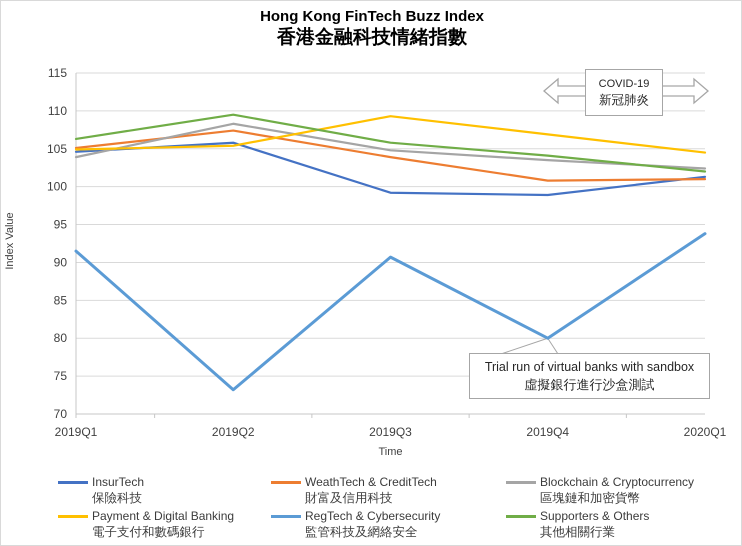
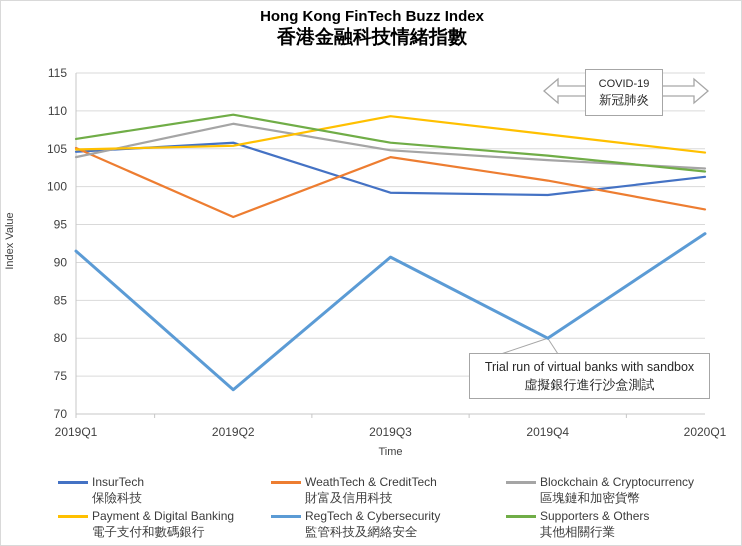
WeathTech & CreditTech/2019Q2: 107 -> 96
WeathTech & CreditTech/2020Q1: 101 -> 97
